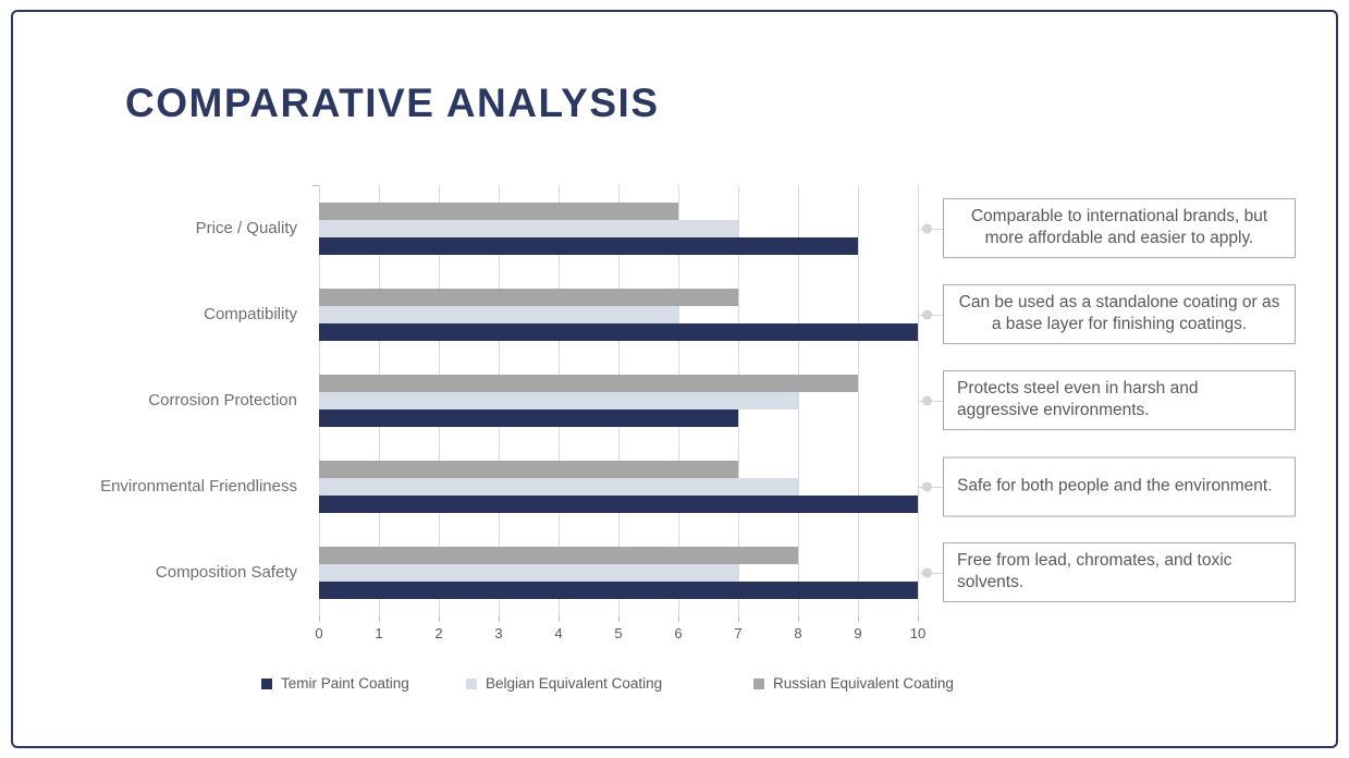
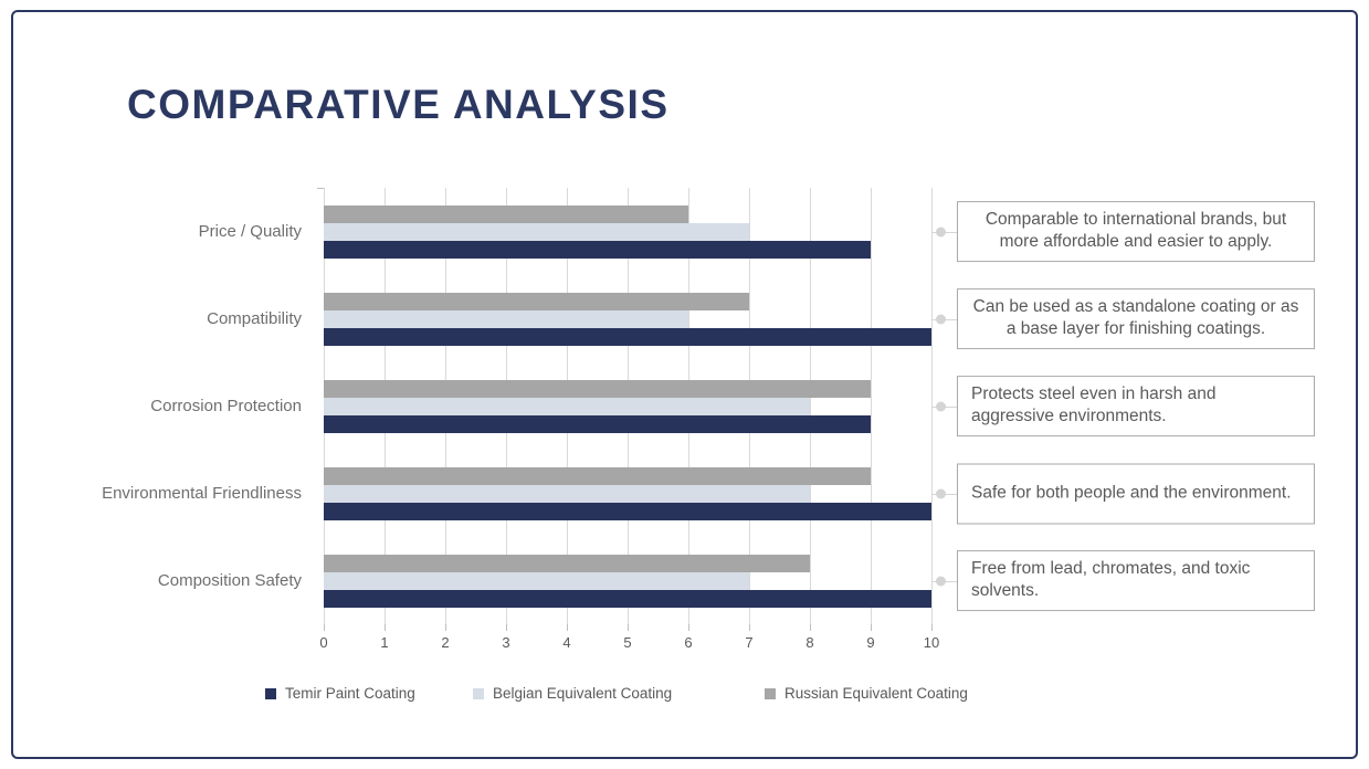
Temir Paint Coating/Corrosion Protection: 7 -> 9
Russian Equivalent Coating/Environmental Friendliness: 7 -> 9
